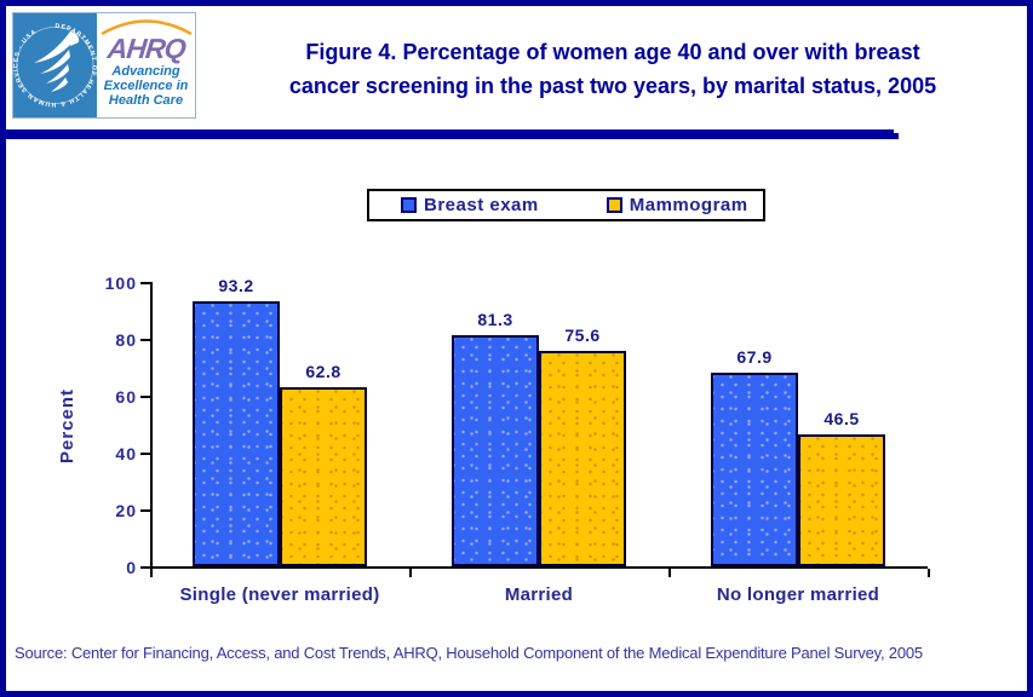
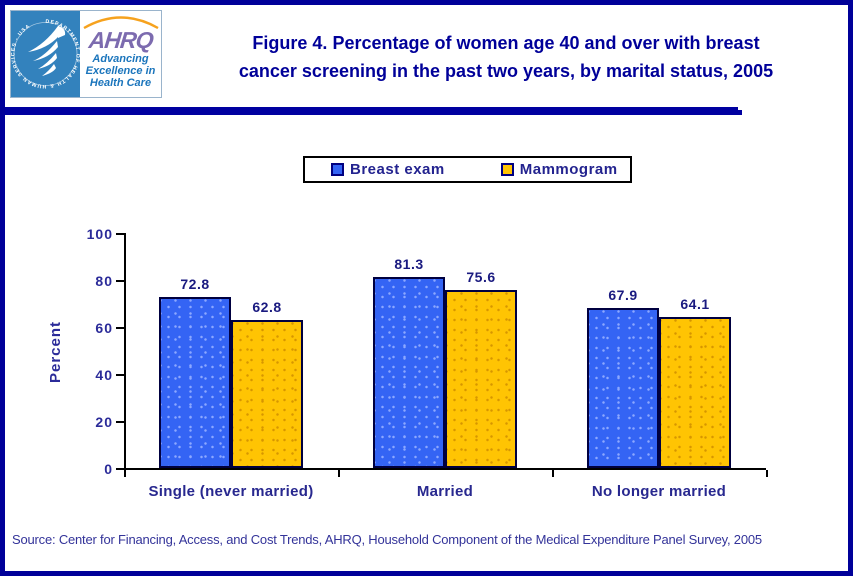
Breast exam/Single (never married): 93.2 -> 72.8
Mammogram/No longer married: 46.5 -> 64.1
